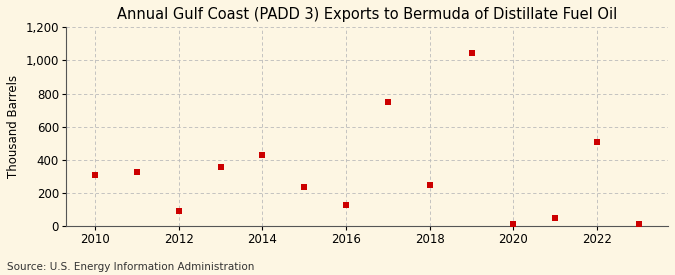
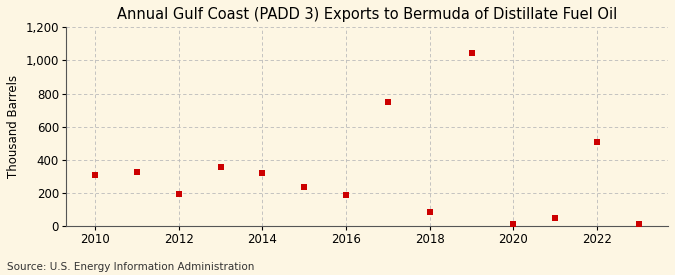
2012: 90 -> 190
2014: 430 -> 320
2016: 130 -> 190
2018: 250 -> 80
